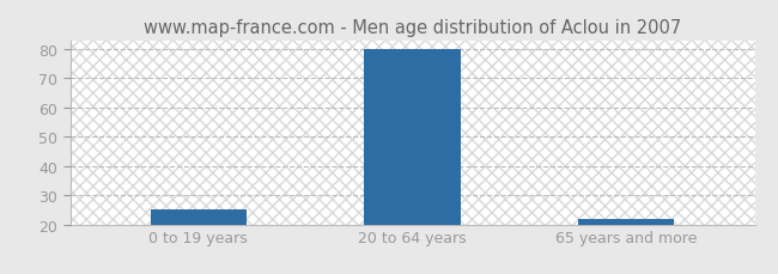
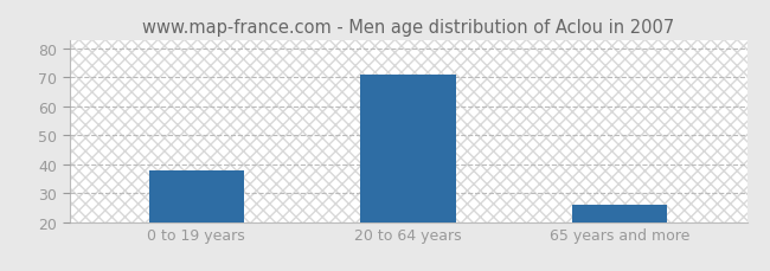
0 to 19 years: 25 -> 38
20 to 64 years: 80 -> 71
65 years and more: 22 -> 26
